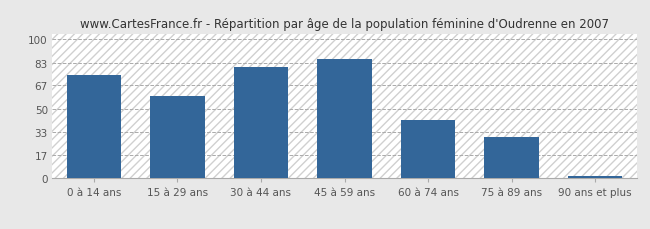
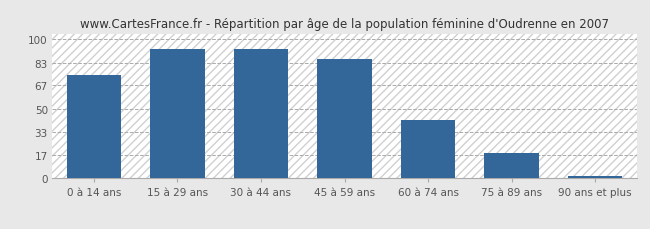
15 à 29 ans: 59 -> 93
30 à 44 ans: 80 -> 93
75 à 89 ans: 30 -> 18
